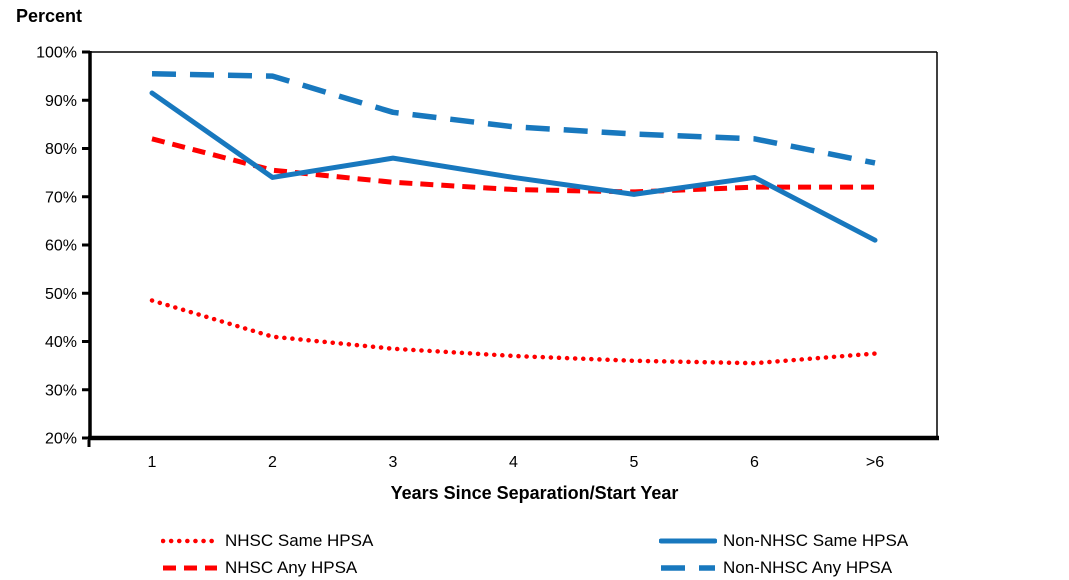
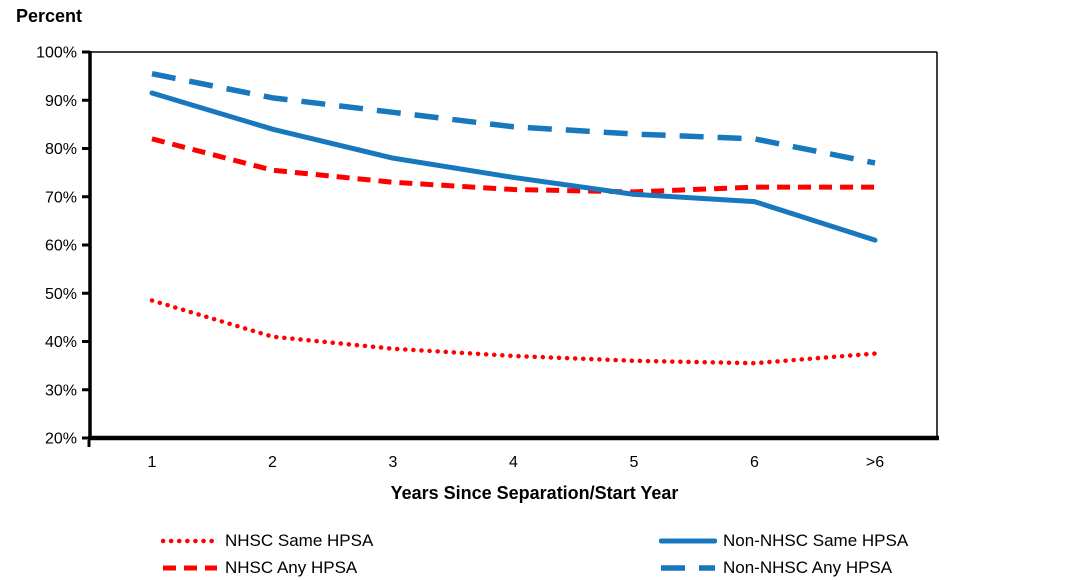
Non-NHSC Same HPSA/2: 74% -> 84%
Non-NHSC Any HPSA/2: 95% -> 90%
Non-NHSC Same HPSA/6: 74% -> 69%
